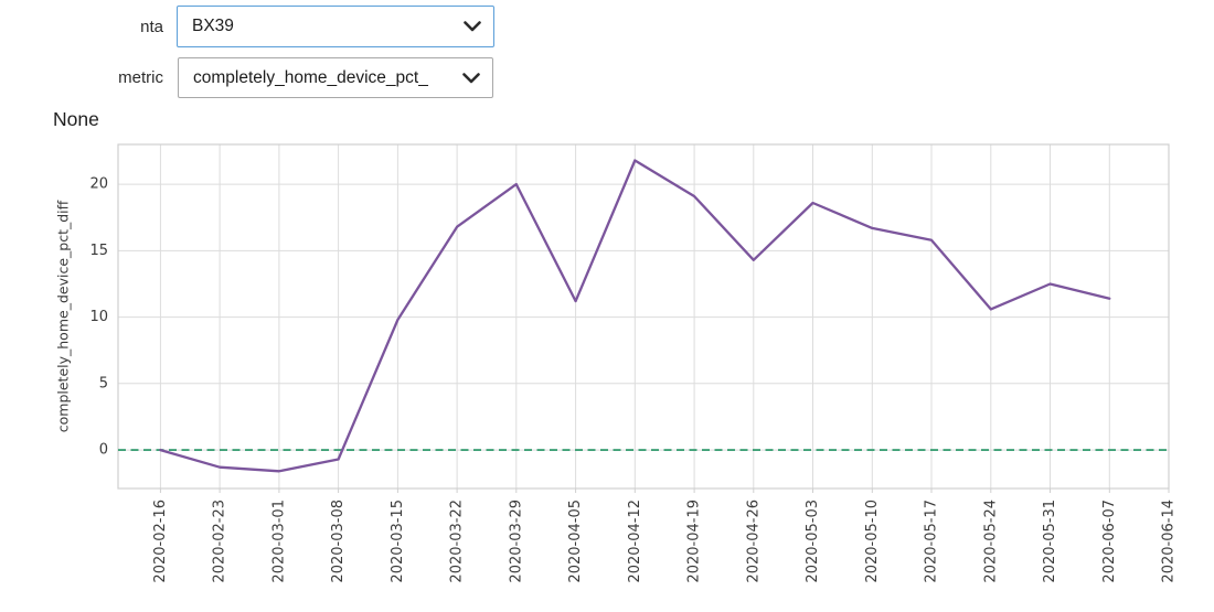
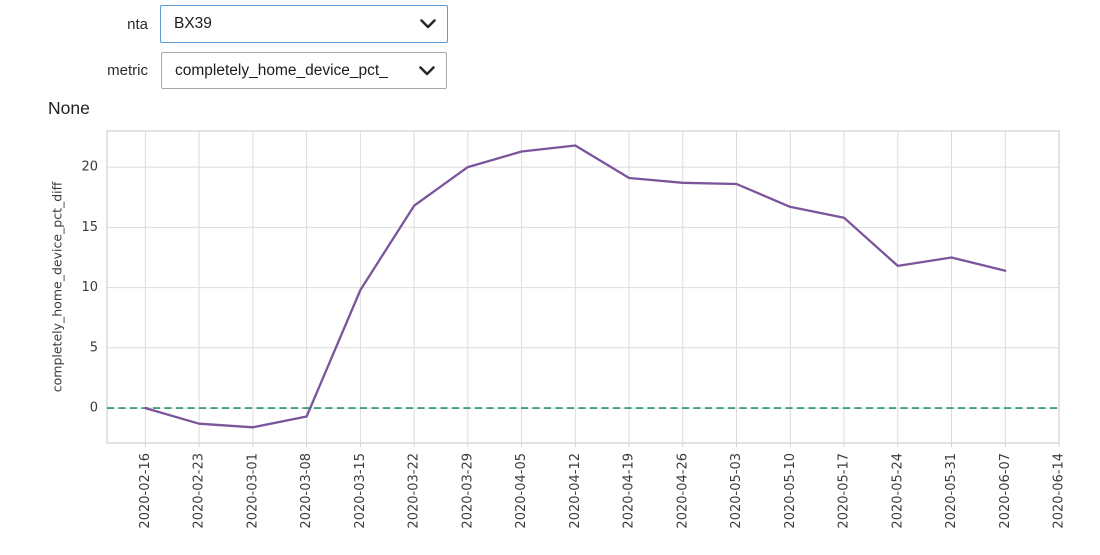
2020-04-05: 11.2 -> 21.3
2020-04-26: 14.3 -> 18.7
2020-05-24: 10.6 -> 11.8
